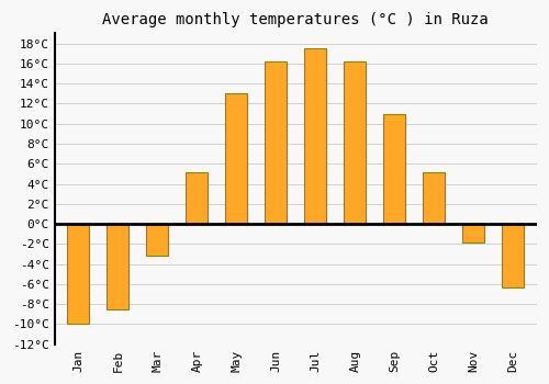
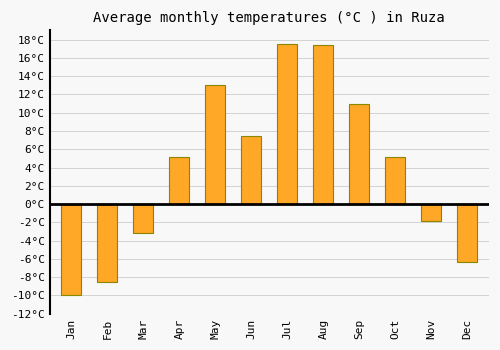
Jun: 16.2°C -> 7.4°C
Aug: 16.2°C -> 17.4°C
